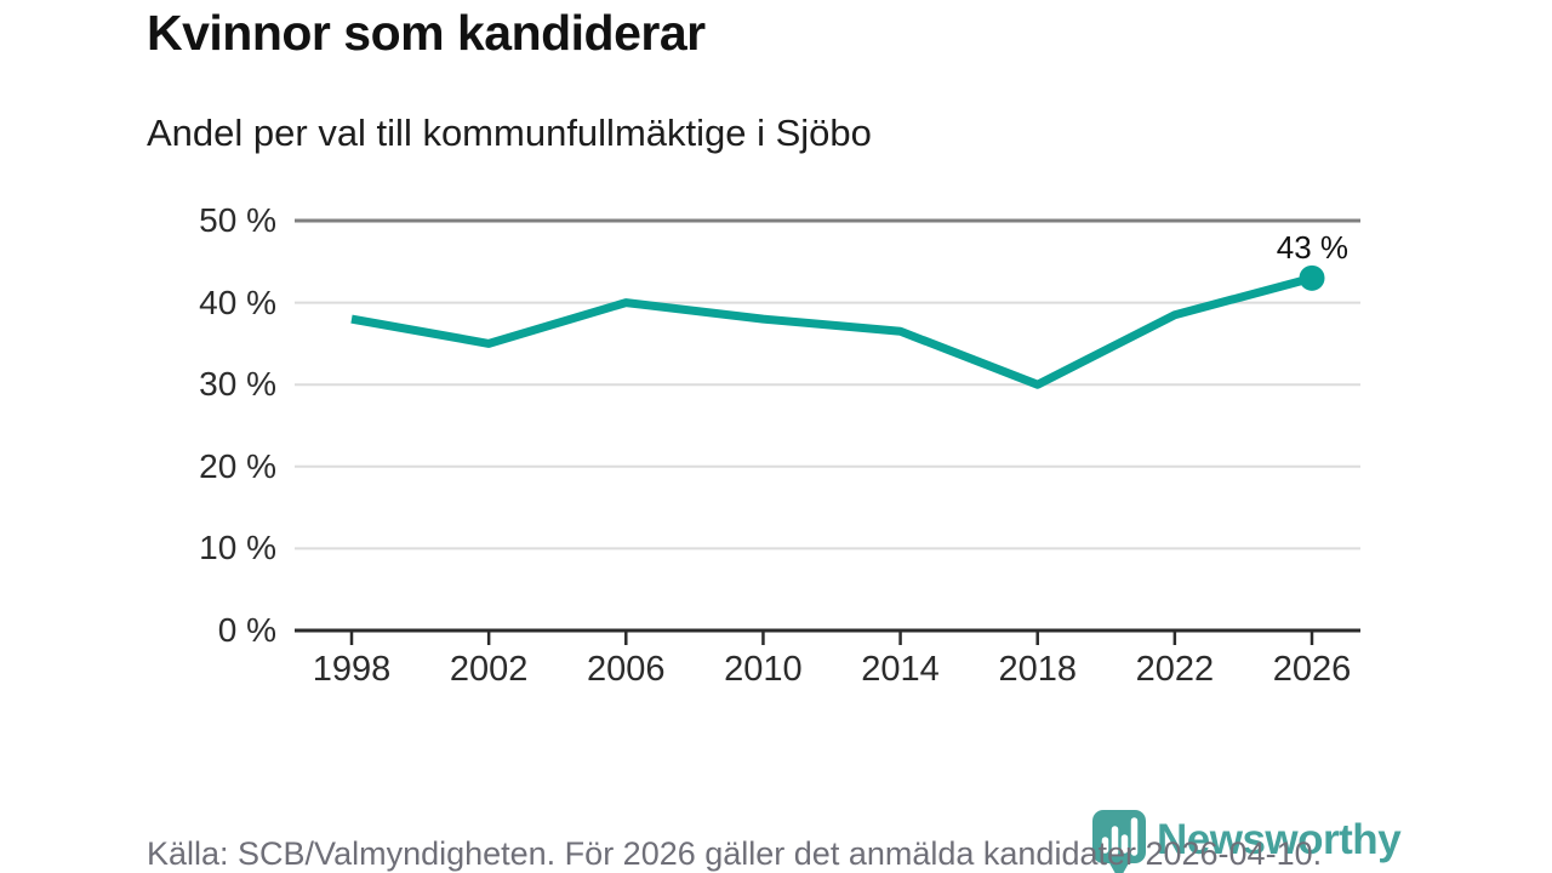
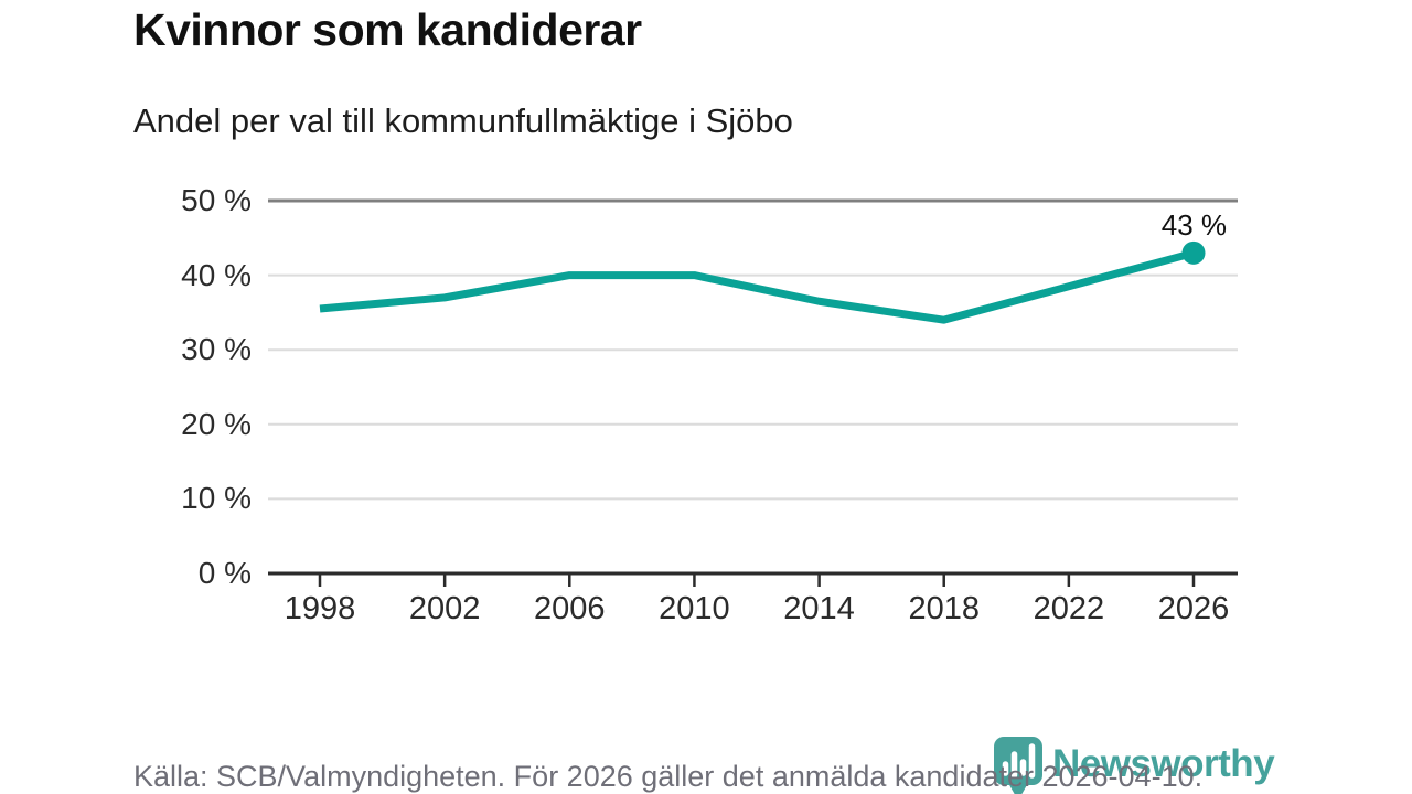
1998: 38% -> 36%
2002: 35% -> 37%
2010: 38% -> 40%
2018: 30% -> 34%
